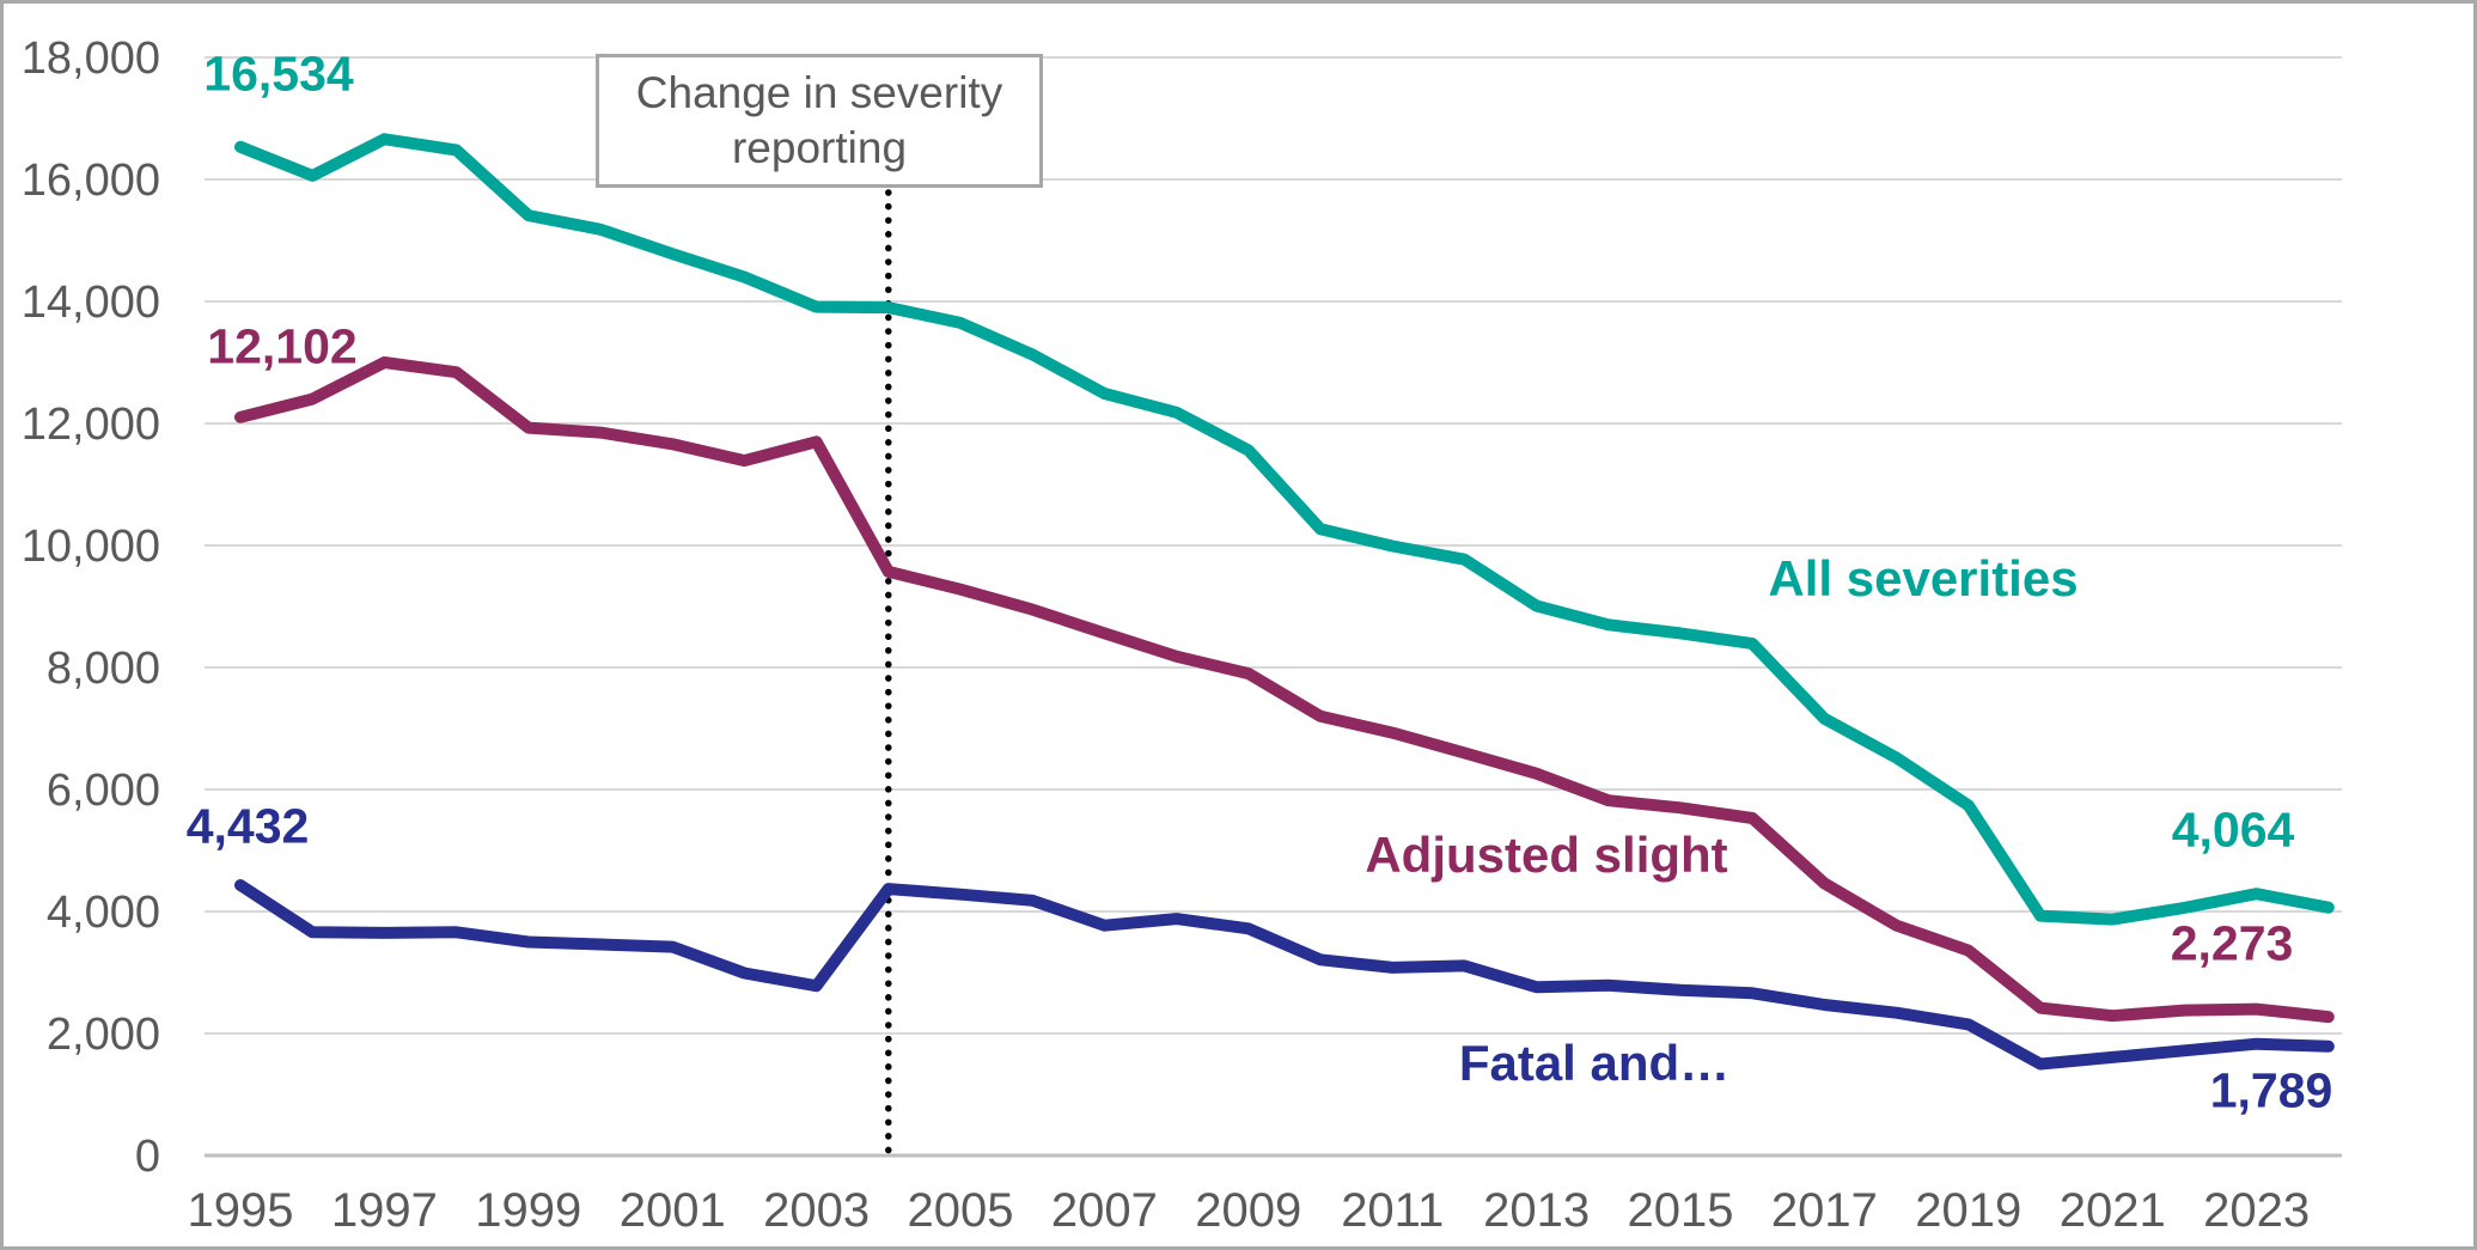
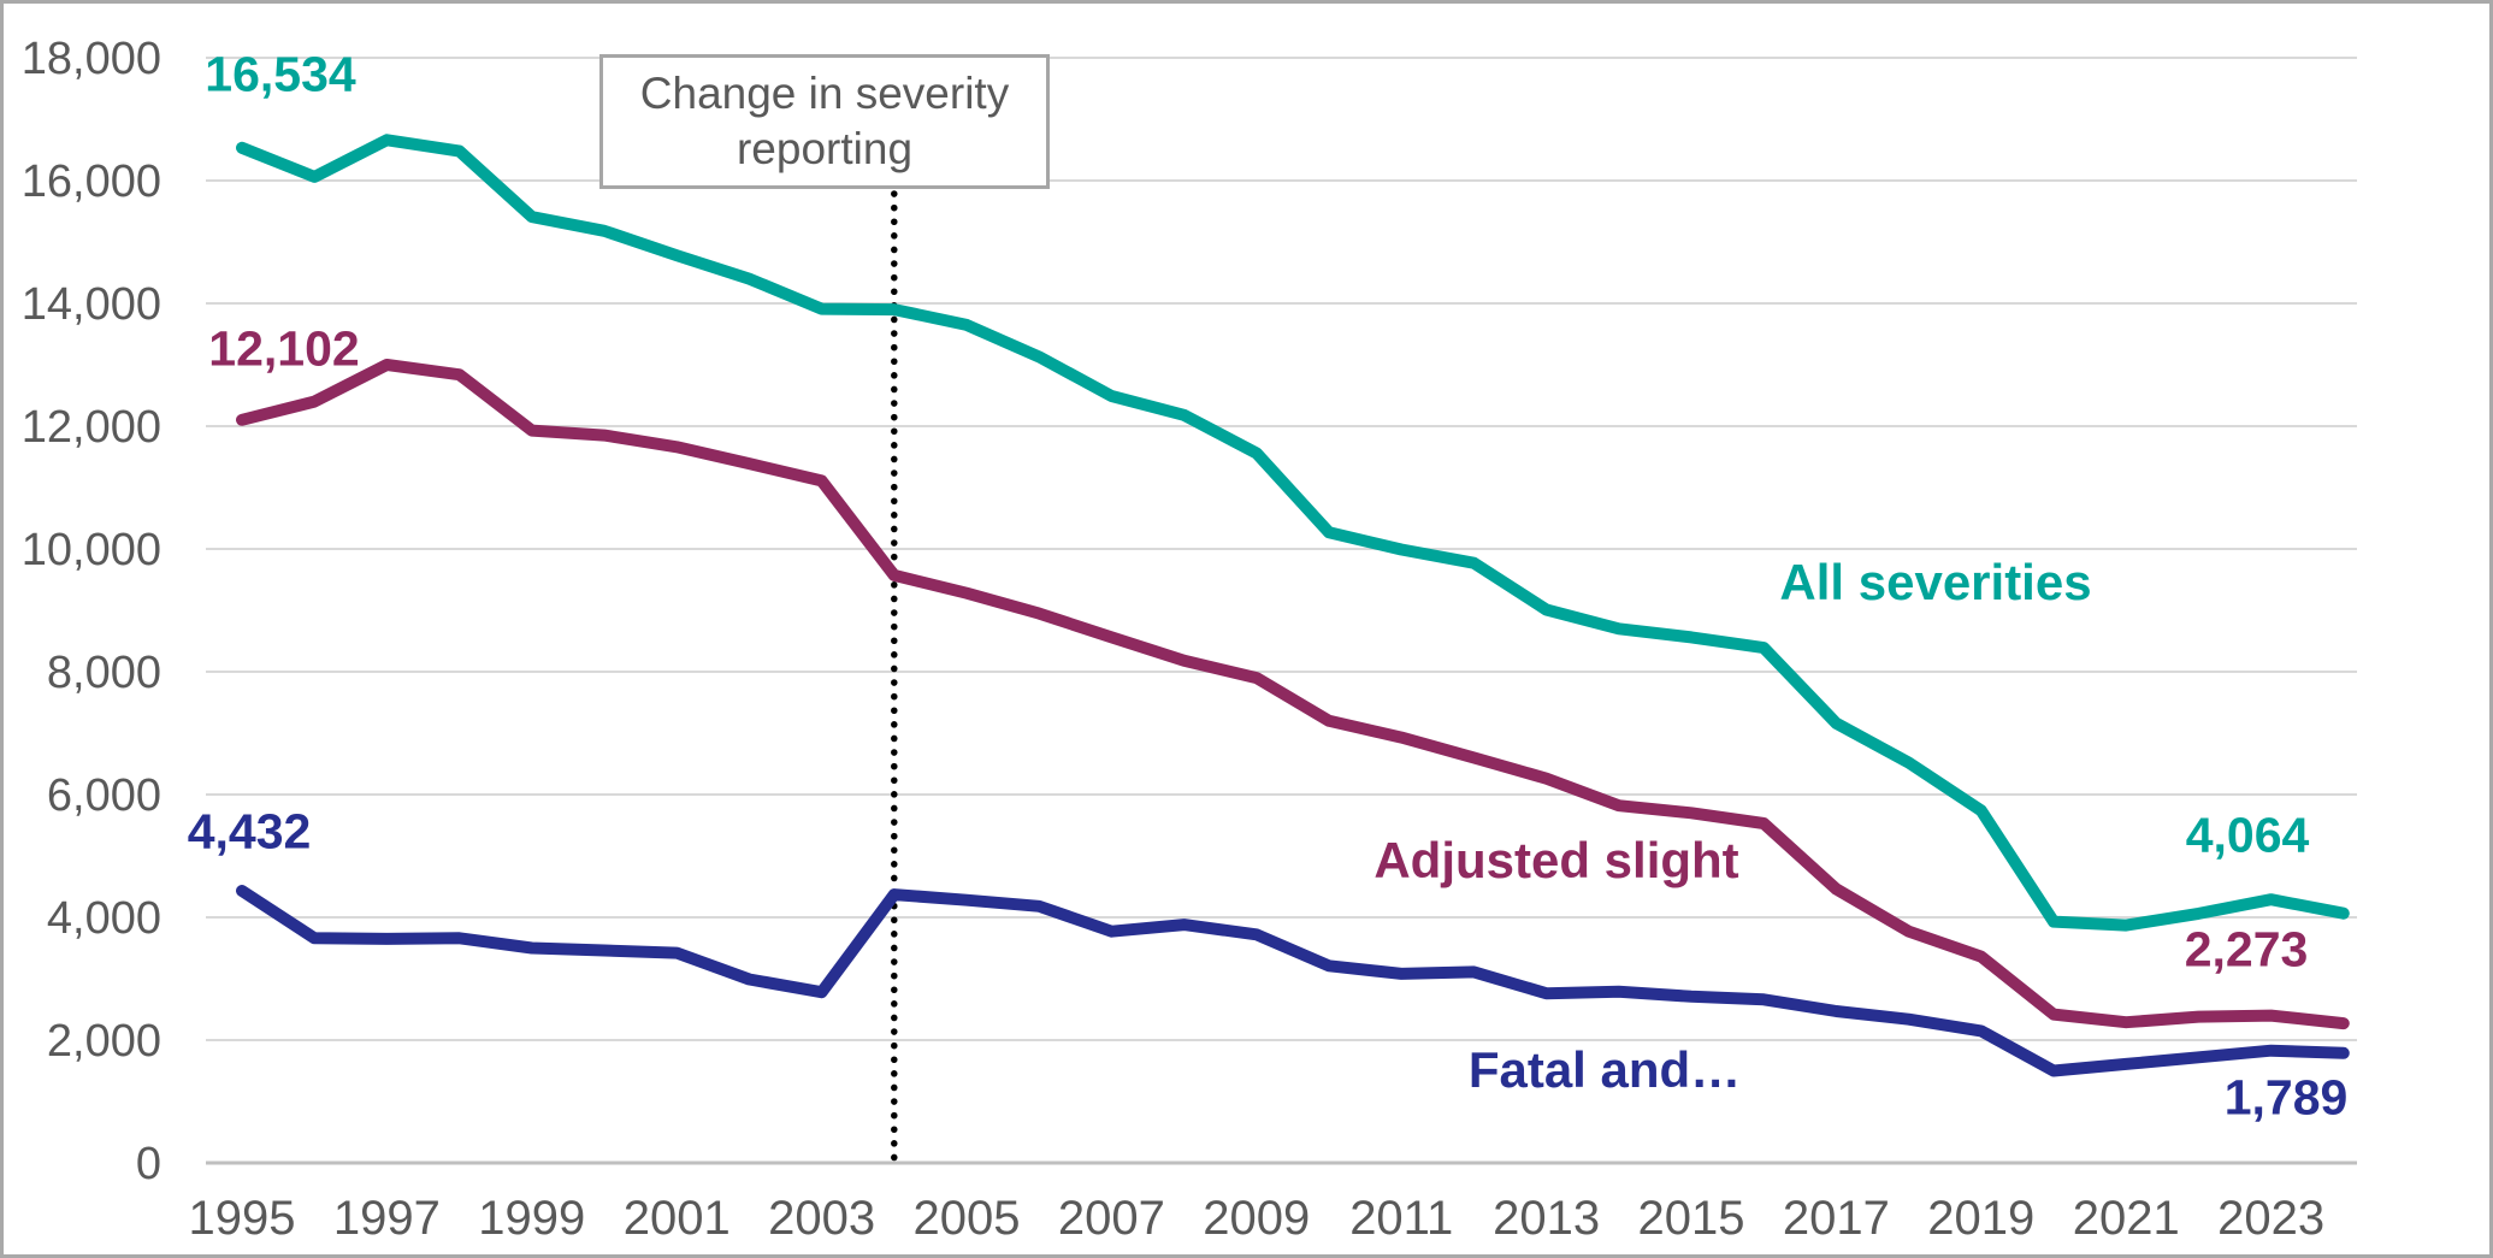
Adjusted slight/2003: 11700 -> 11100
